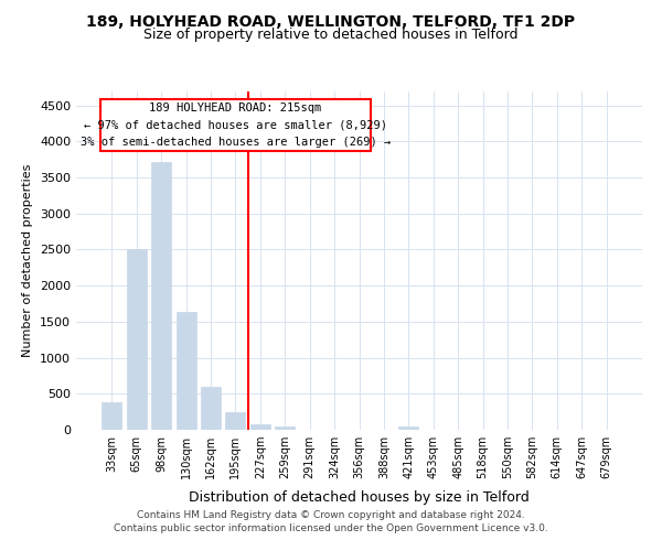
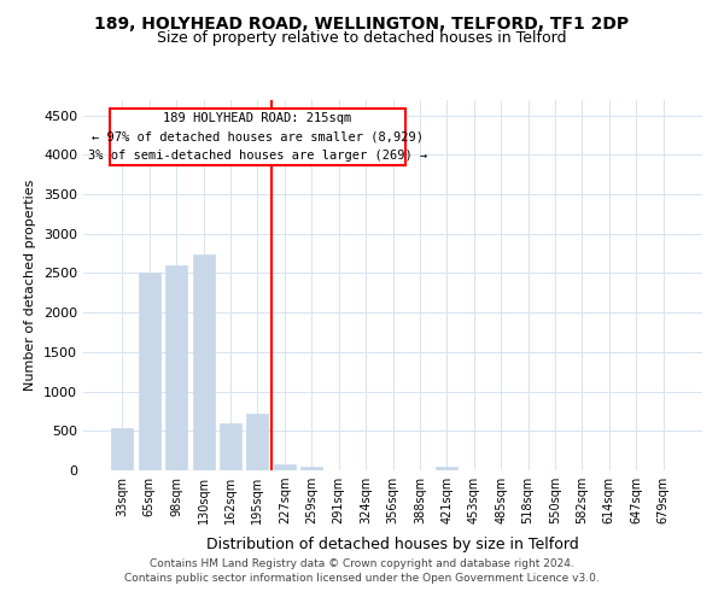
33sqm: 380 -> 540
98sqm: 3720 -> 2600
130sqm: 1640 -> 2740
195sqm: 240 -> 720
